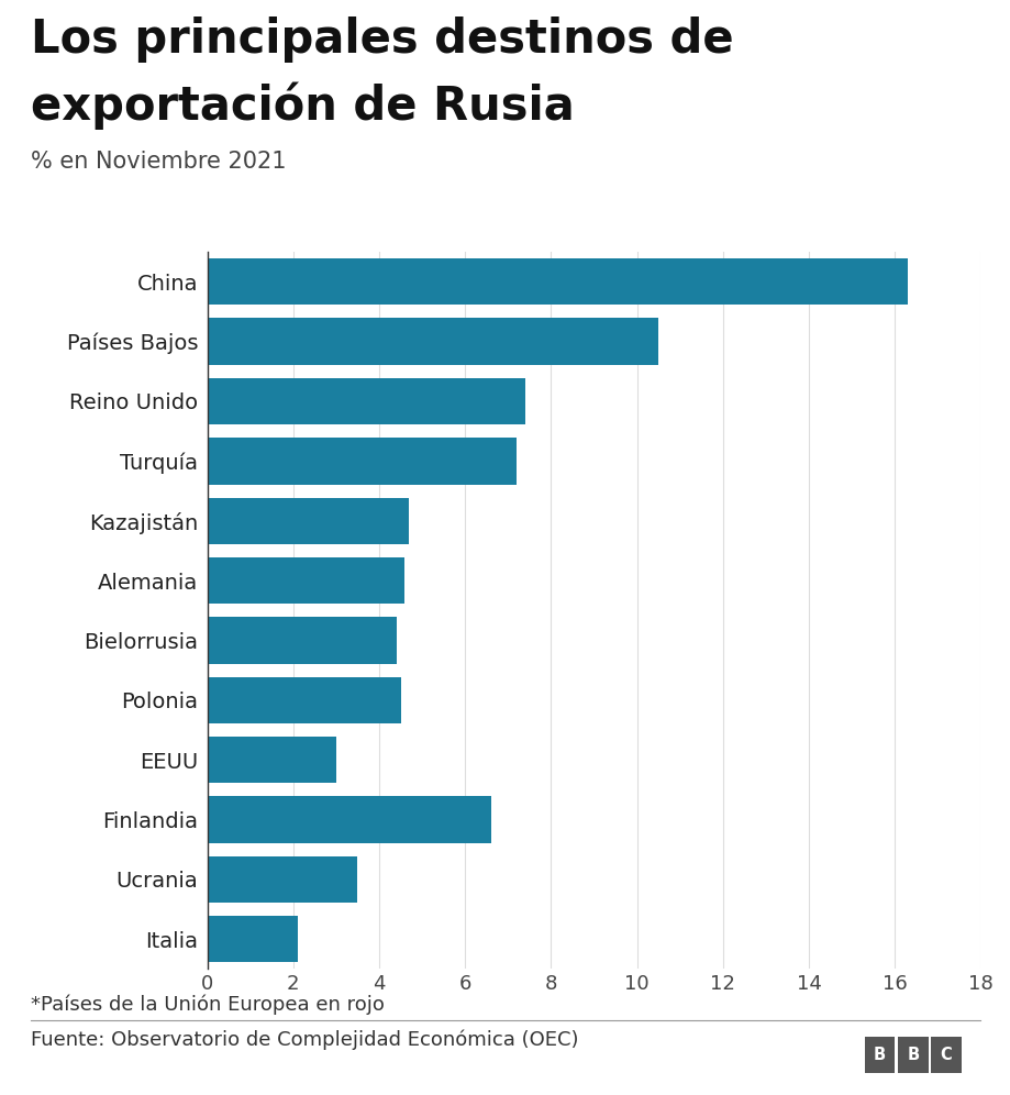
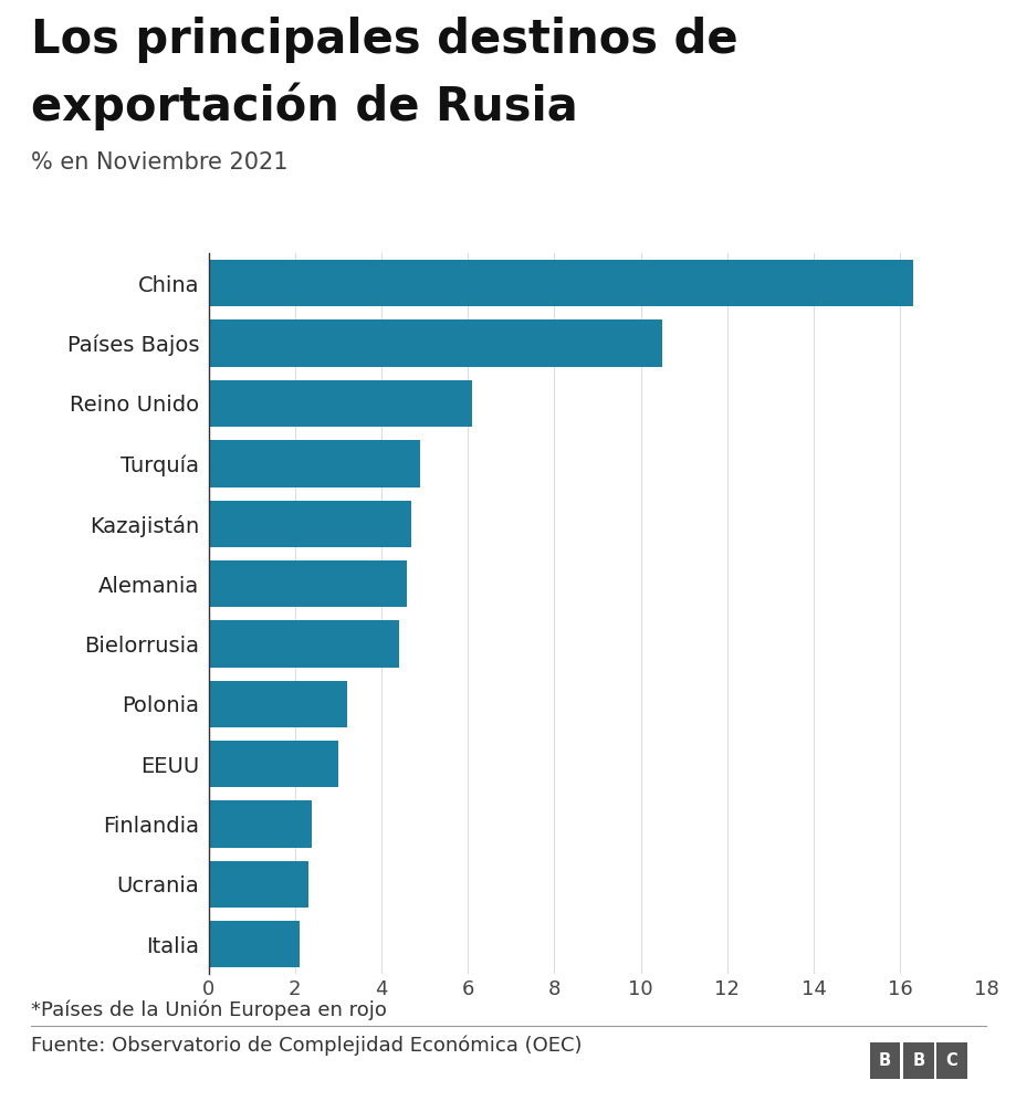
Reino Unido: 7.4 -> 6.1
Turquía: 7.2 -> 4.9
Polonia: 4.5 -> 3.2
Finlandia: 6.6 -> 2.4
Ucrania: 3.5 -> 2.3
